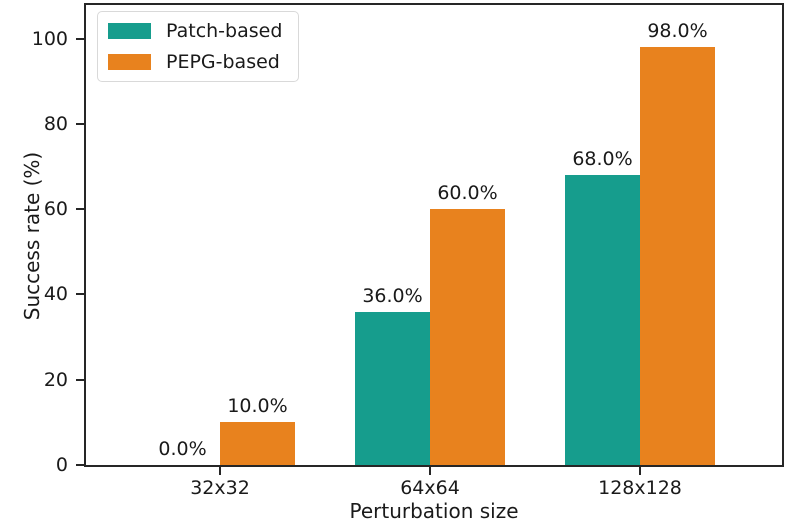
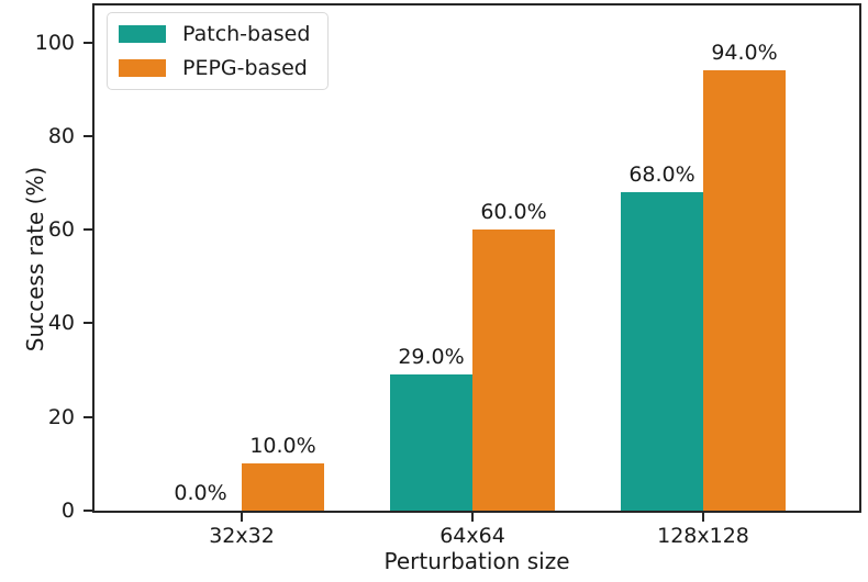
Patch-based/64x64: 36.0% -> 29.0%
PEPG-based/128x128: 98.0% -> 94.0%
